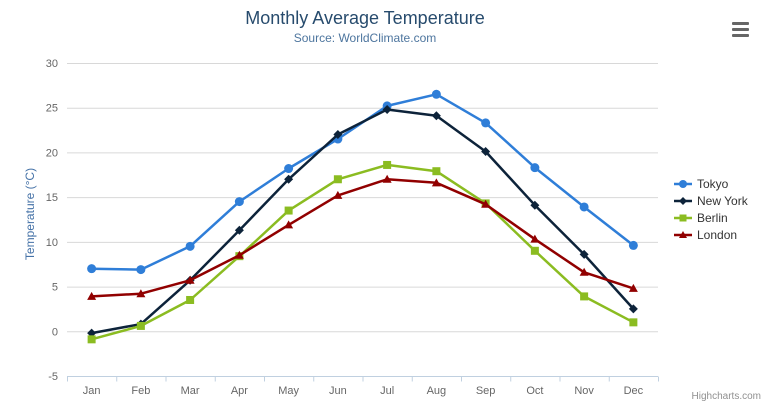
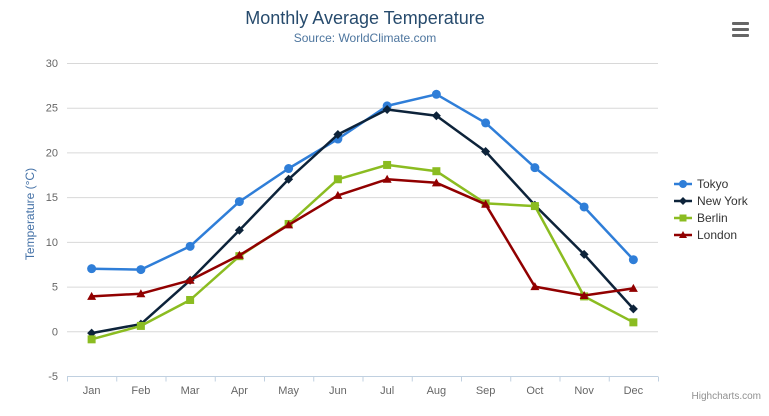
Berlin/May: 14 -> 12
Berlin/Oct: 9 -> 14
London/Oct: 10 -> 5
London/Nov: 7 -> 4
Tokyo/Dec: 10 -> 8
